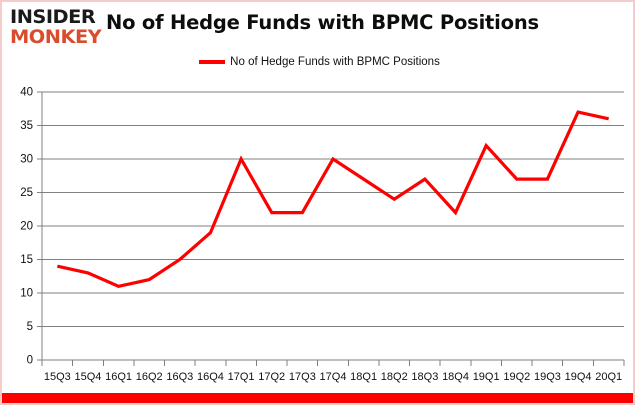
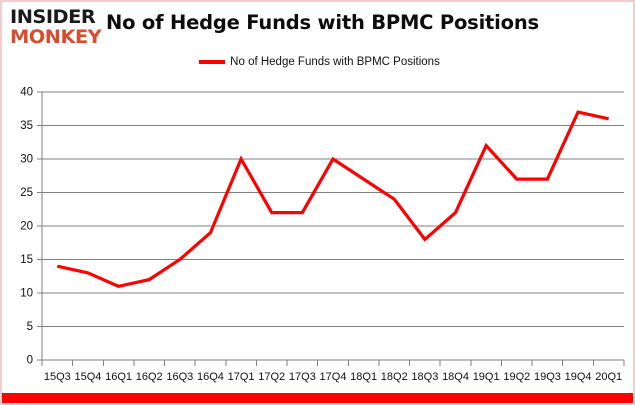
18Q3: 27 -> 18
